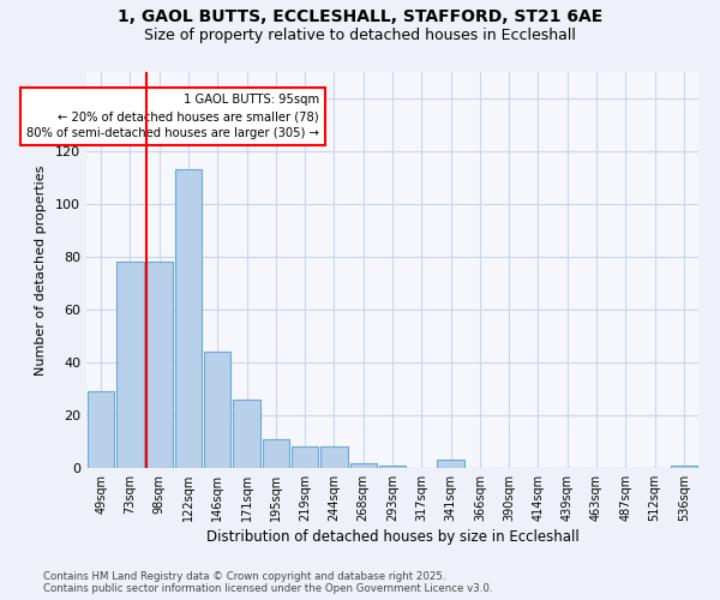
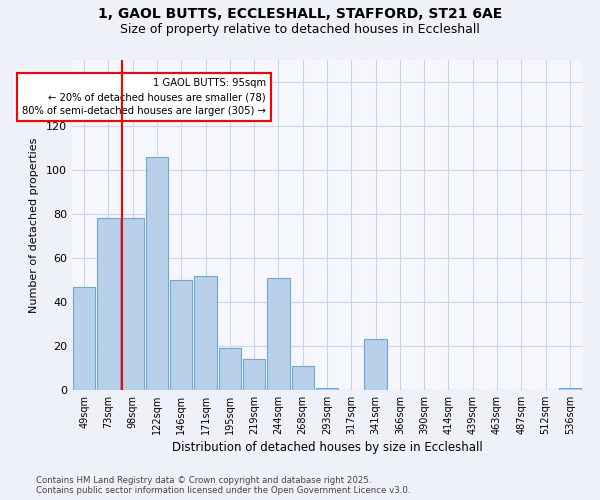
49sqm: 29 -> 47
122sqm: 113 -> 106
146sqm: 44 -> 50
171sqm: 26 -> 52
195sqm: 11 -> 19
219sqm: 8 -> 14
244sqm: 8 -> 51
268sqm: 2 -> 11
341sqm: 3 -> 23
